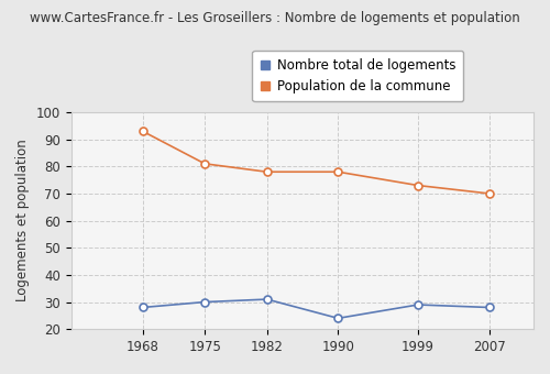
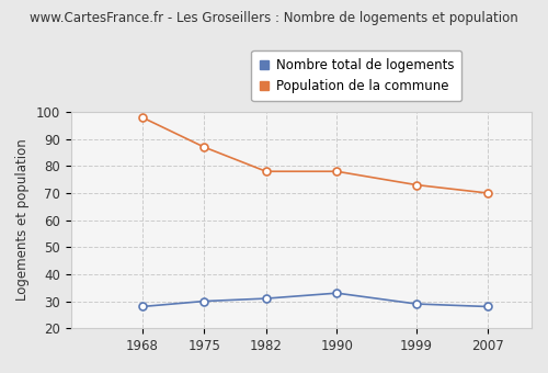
Population de la commune/1968: 93 -> 98
Population de la commune/1975: 81 -> 87
Nombre total de logements/1990: 24 -> 33
